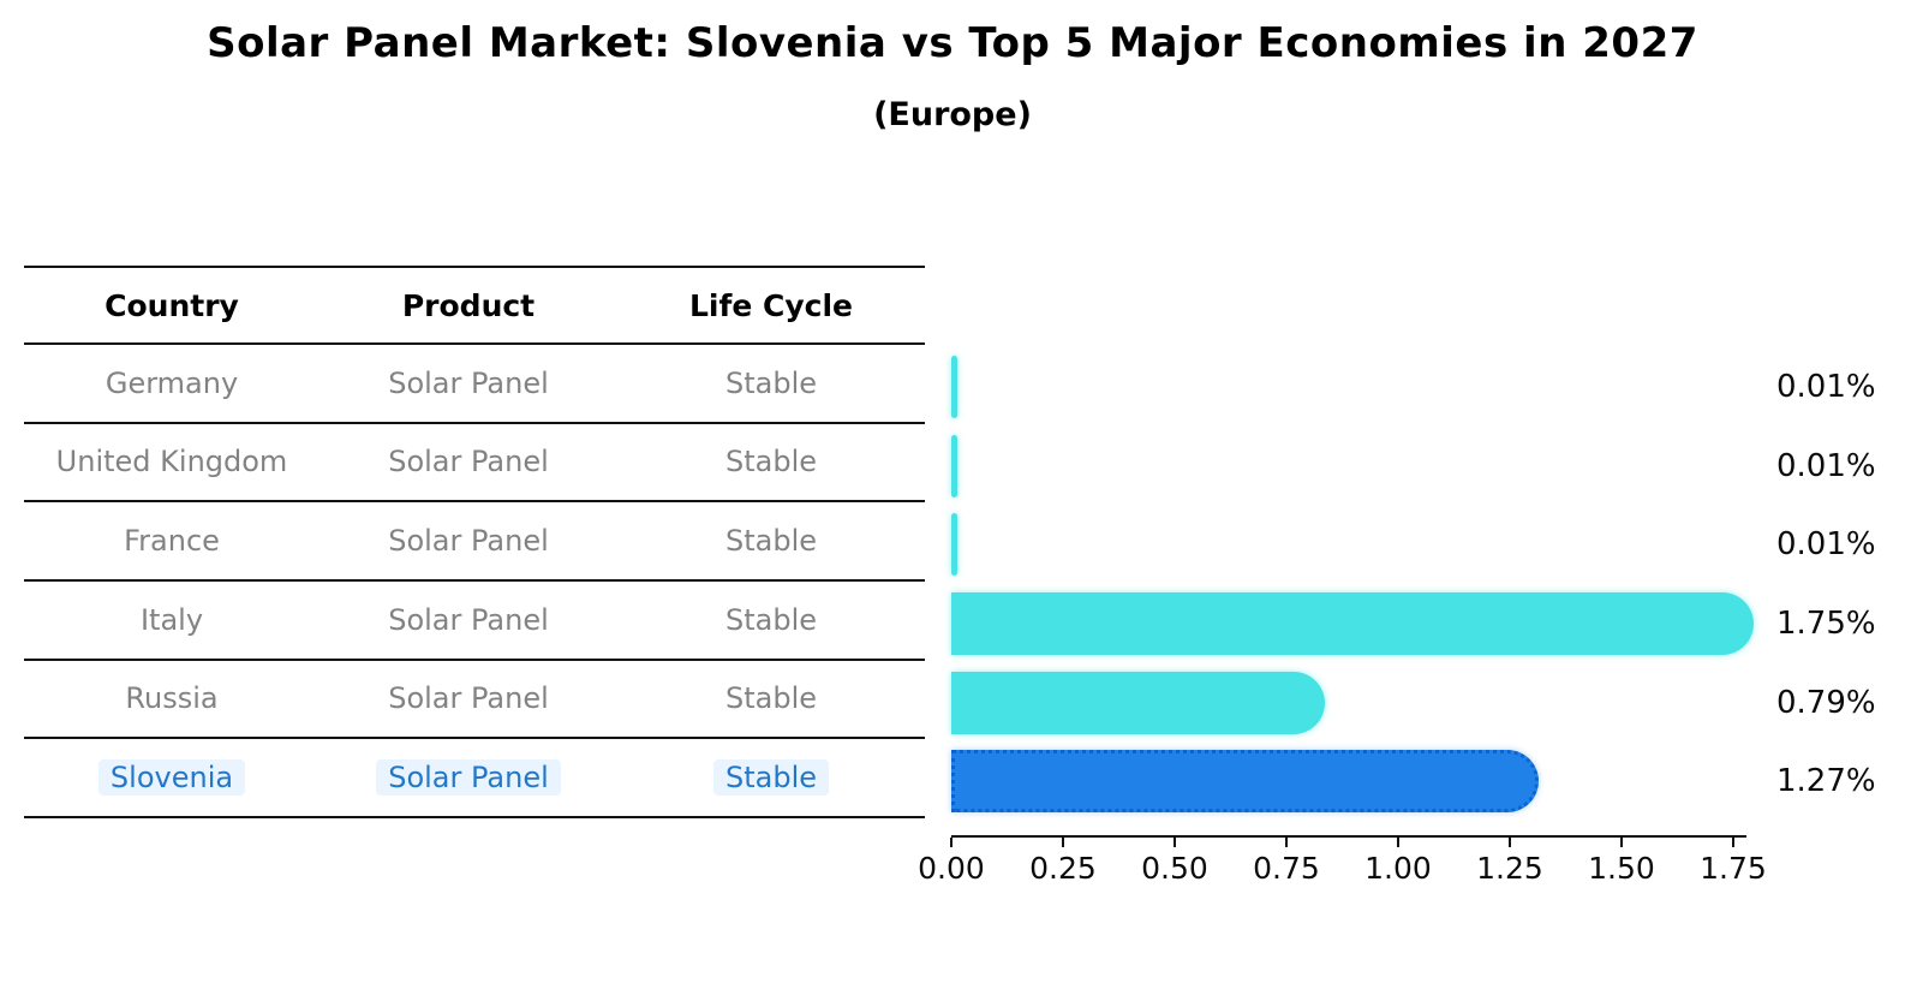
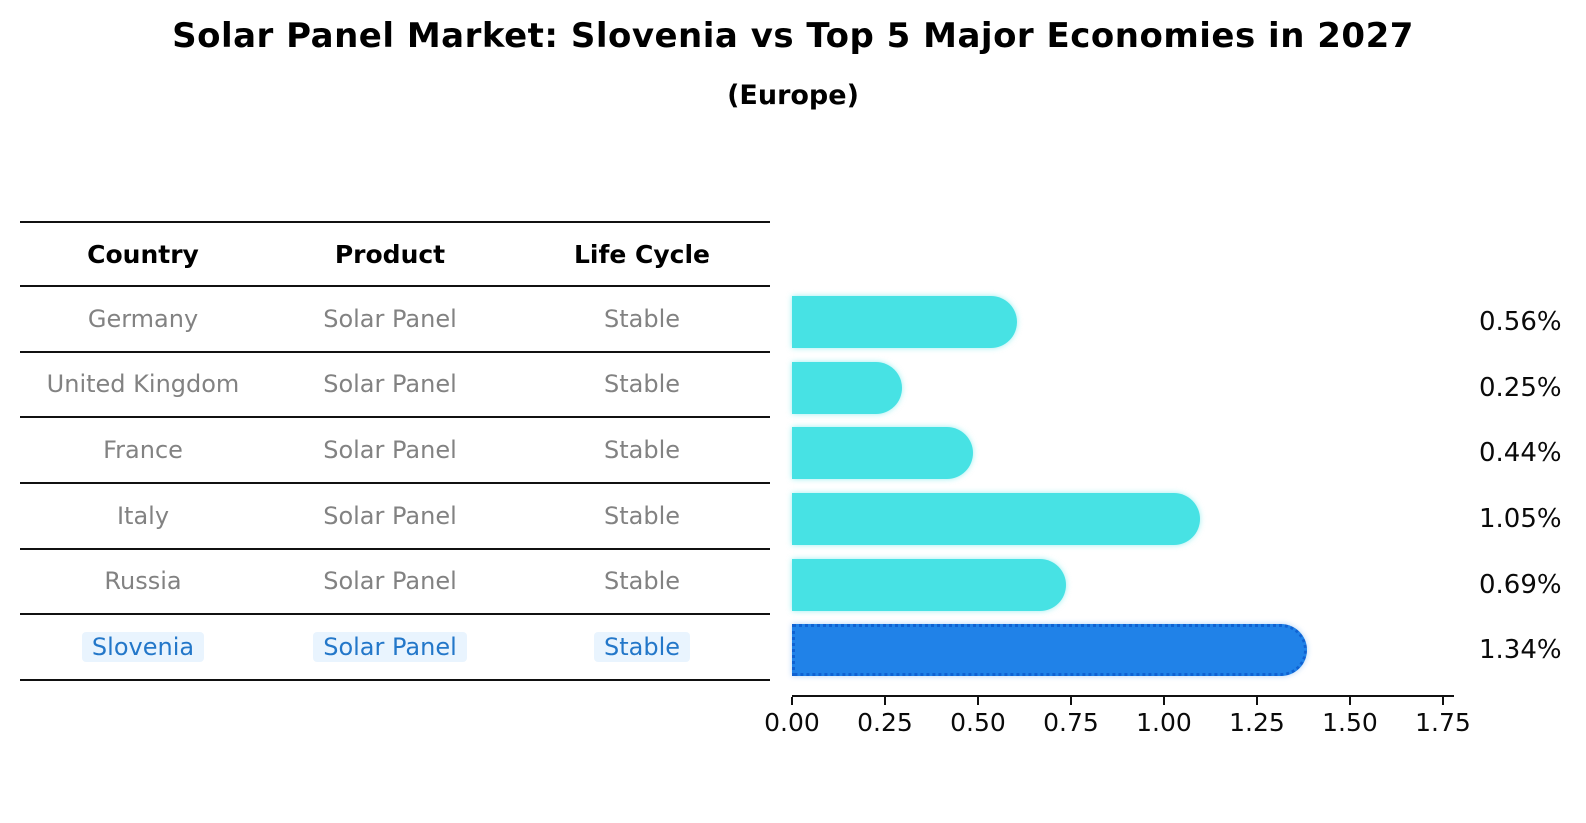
Germany: 0.01% -> 0.56%
United Kingdom: 0.01% -> 0.25%
France: 0.01% -> 0.44%
Italy: 1.75% -> 1.05%
Russia: 0.79% -> 0.69%
Slovenia: 1.27% -> 1.34%
